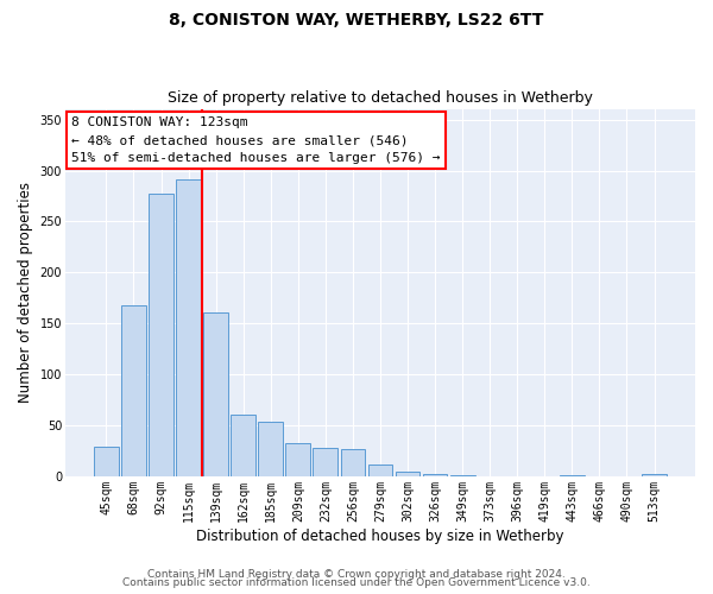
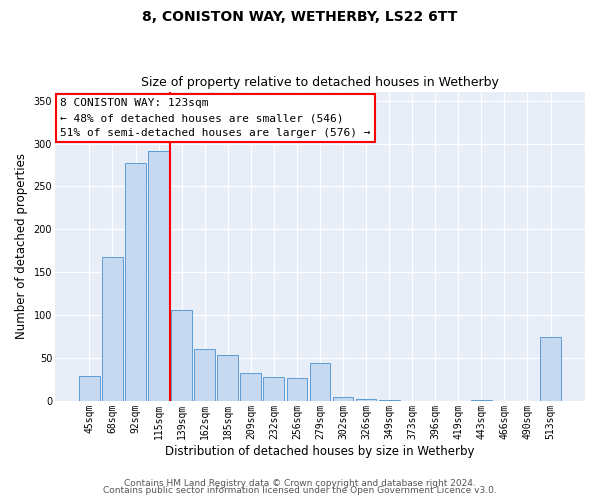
139sqm: 161 -> 106
279sqm: 11 -> 44
513sqm: 2 -> 74
